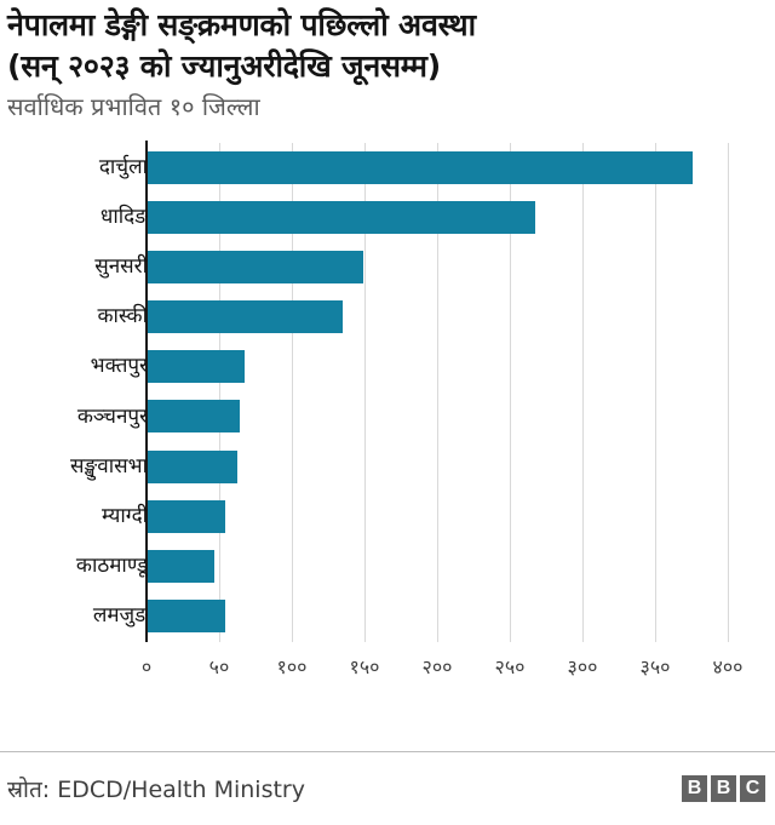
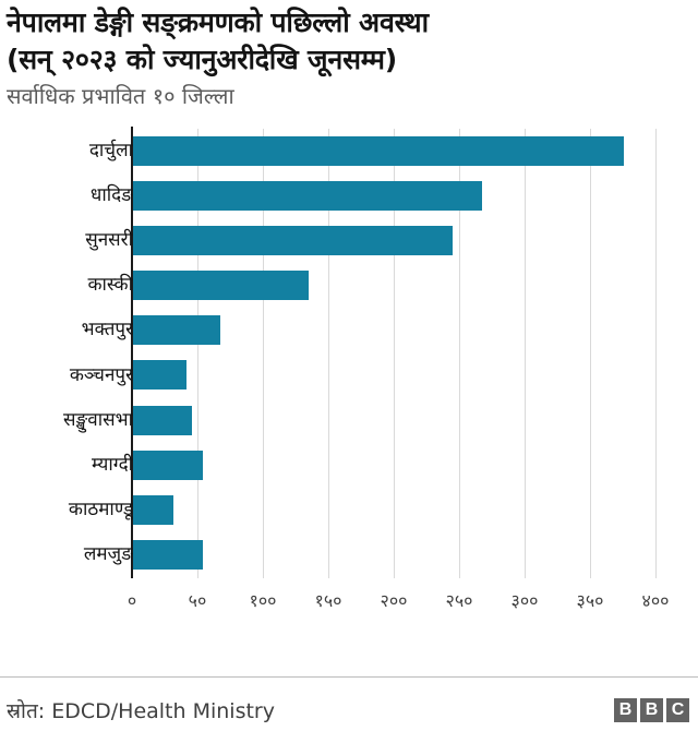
सुनसरी: 148 -> 244
कञ्चनपुर: 63 -> 41
सङ्खुवासभा: 62 -> 45
काठमाण्डू: 46 -> 31
